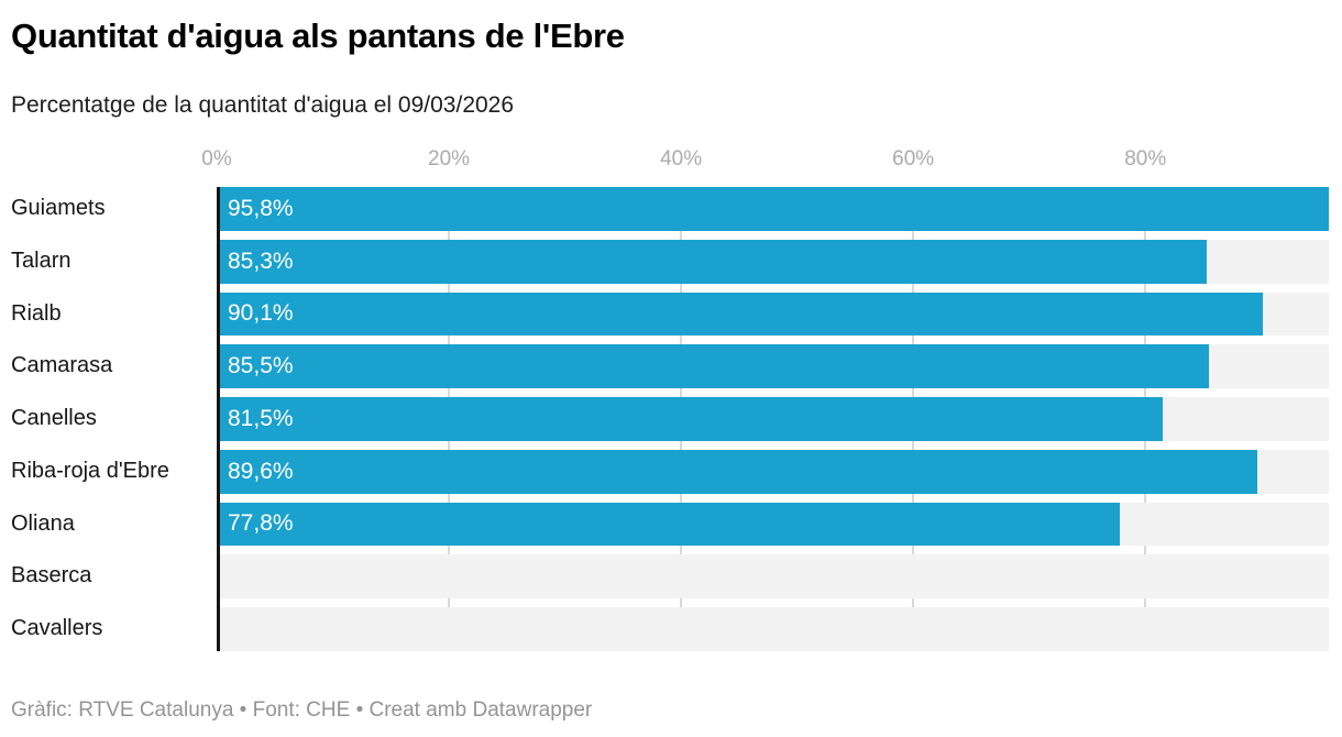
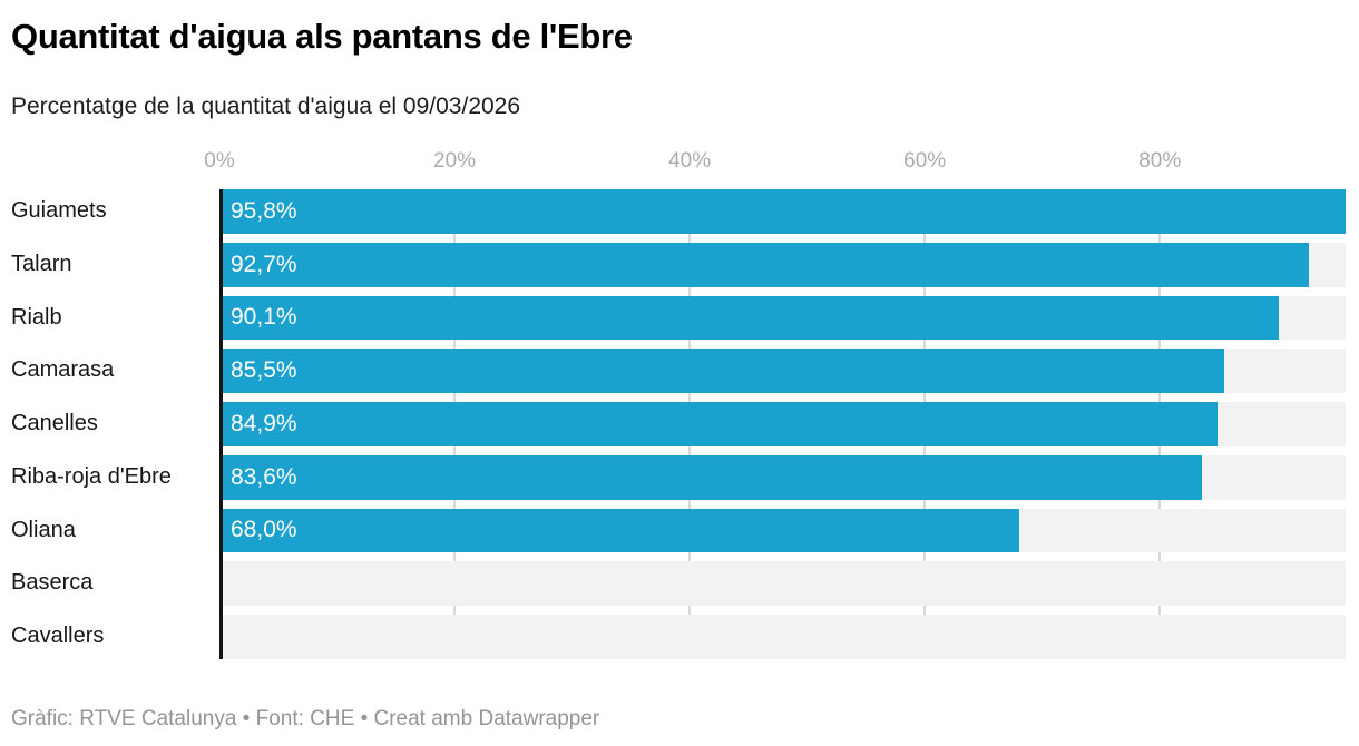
Talarn: 85,3% -> 92,7%
Canelles: 81,5% -> 84,9%
Riba-roja d'Ebre: 89,6% -> 83,6%
Oliana: 77,8% -> 68,0%
